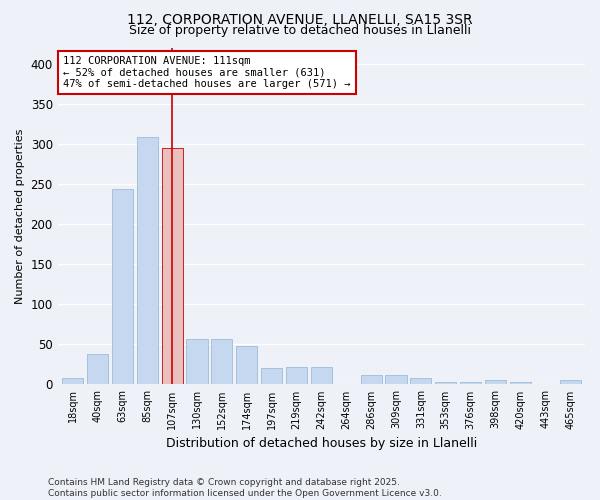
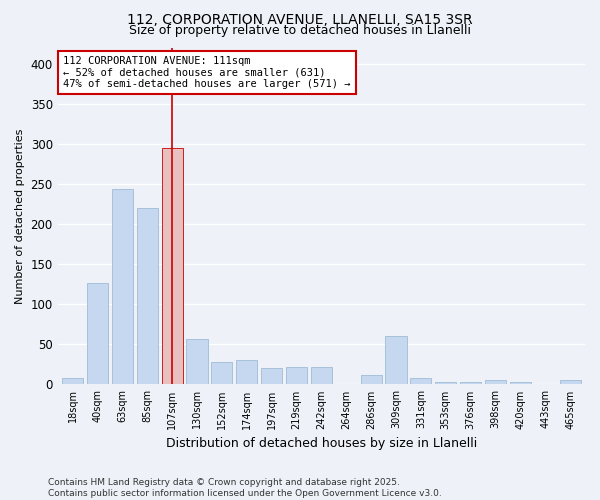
40sqm: 38 -> 126
85sqm: 308 -> 220
152sqm: 57 -> 28
174sqm: 48 -> 30
309sqm: 12 -> 60
